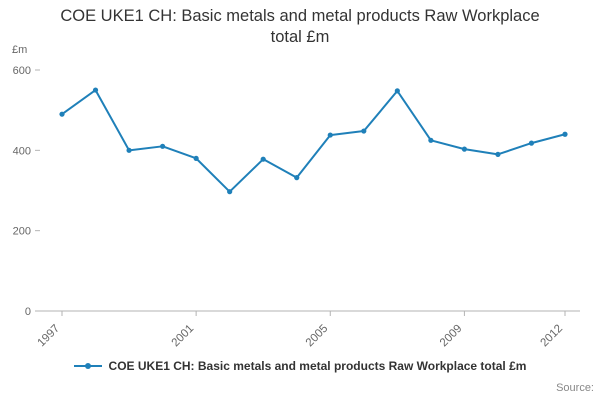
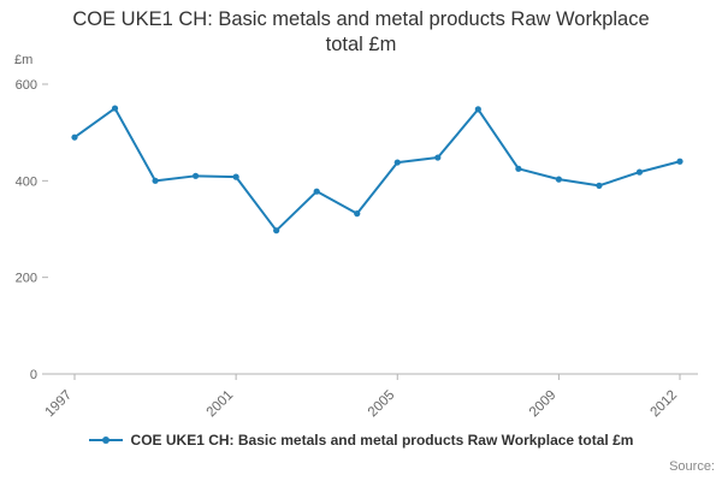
2001: 380 -> 410
